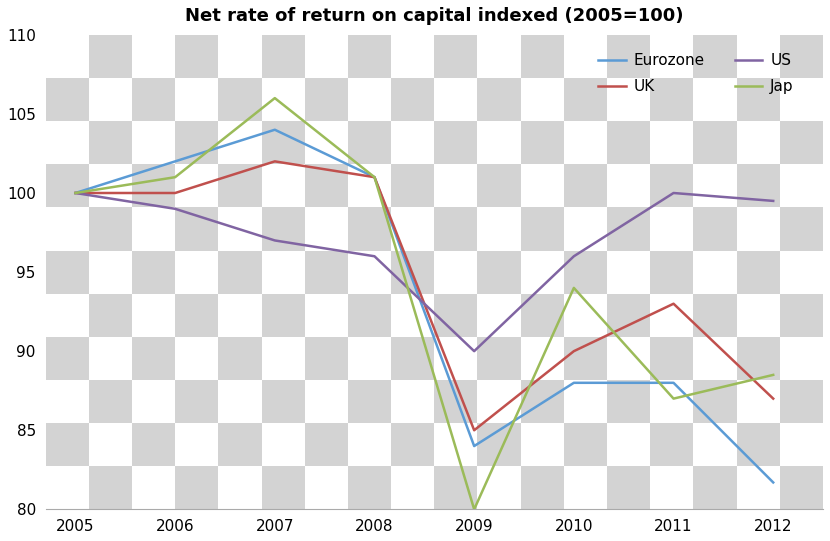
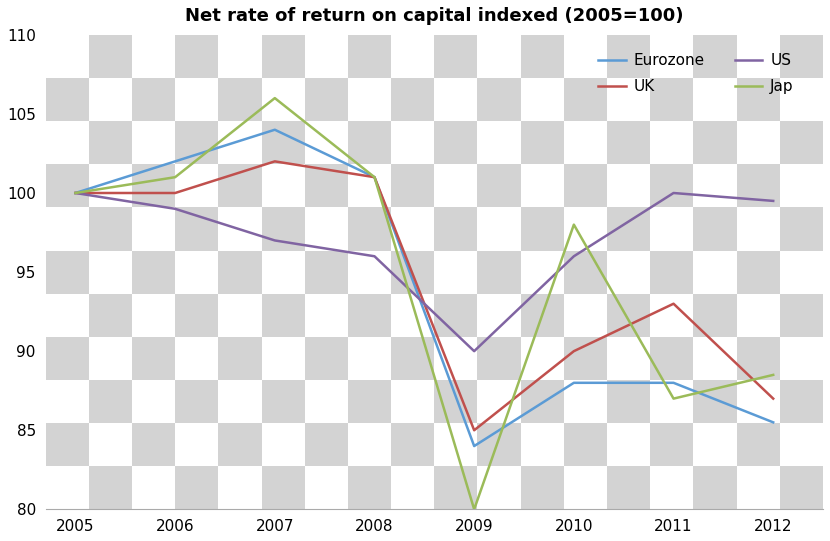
Jap/2010: 94.0 -> 98.0
Eurozone/2012: 81.7 -> 85.5
